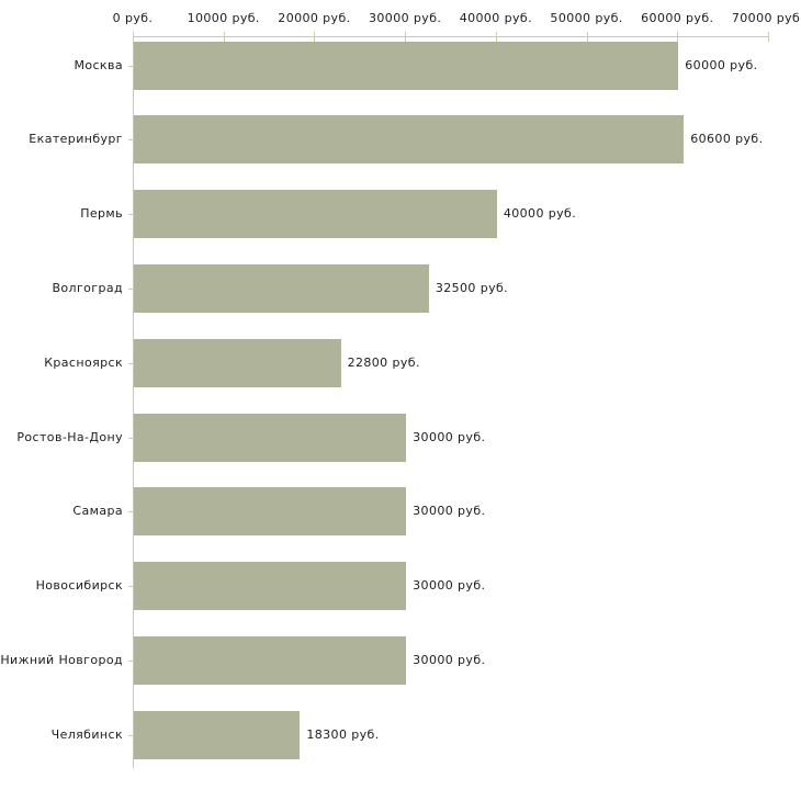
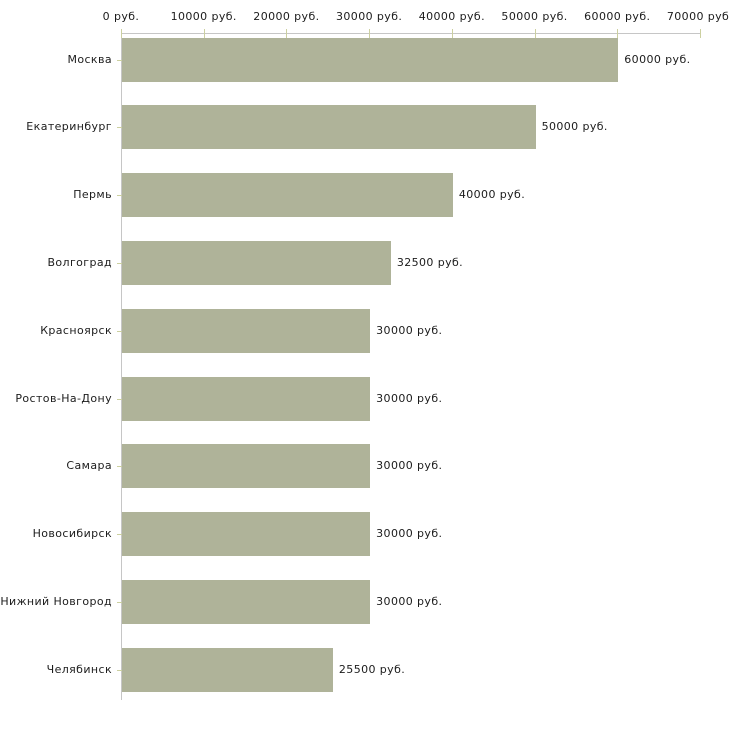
Екатеринбург: 60600 -> 50000
Красноярск: 22800 -> 30000
Челябинск: 18300 -> 25500
